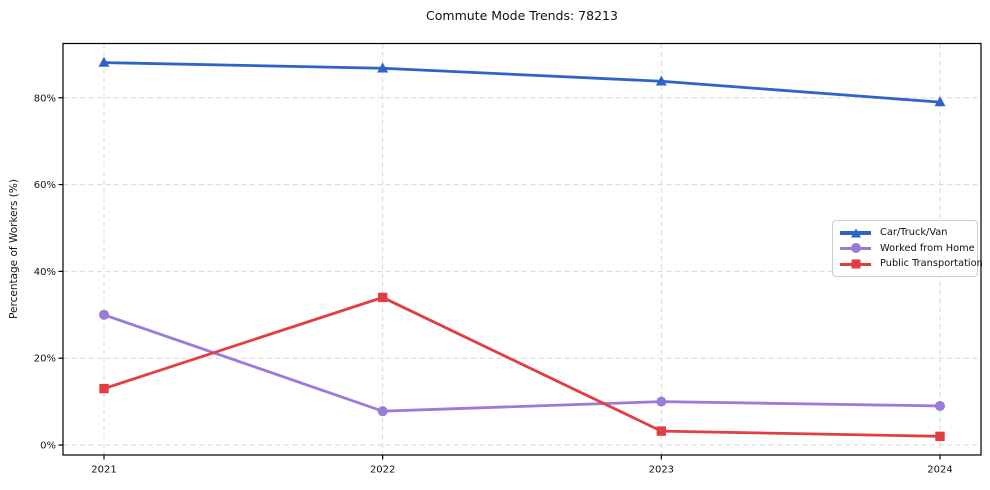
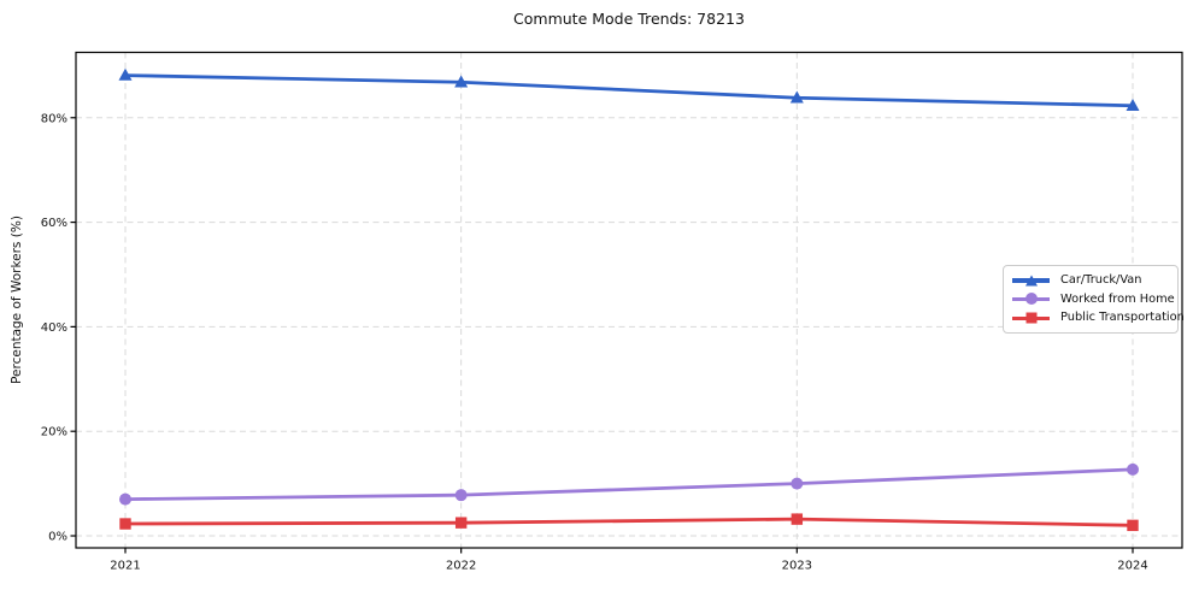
Worked from Home/2021: 30% -> 7%
Public Transportation/2021: 13% -> 2%
Public Transportation/2022: 34% -> 2%
Car/Truck/Van/2024: 79% -> 82%
Worked from Home/2024: 9% -> 13%
